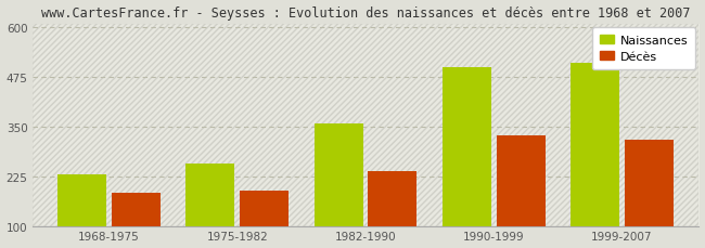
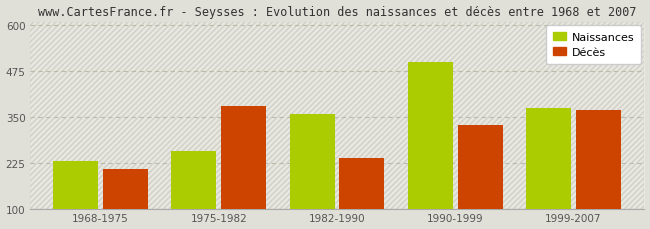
Décès/1968-1975: 185 -> 210
Décès/1975-1982: 190 -> 380
Naissances/1999-2007: 510 -> 375
Décès/1999-2007: 318 -> 370
